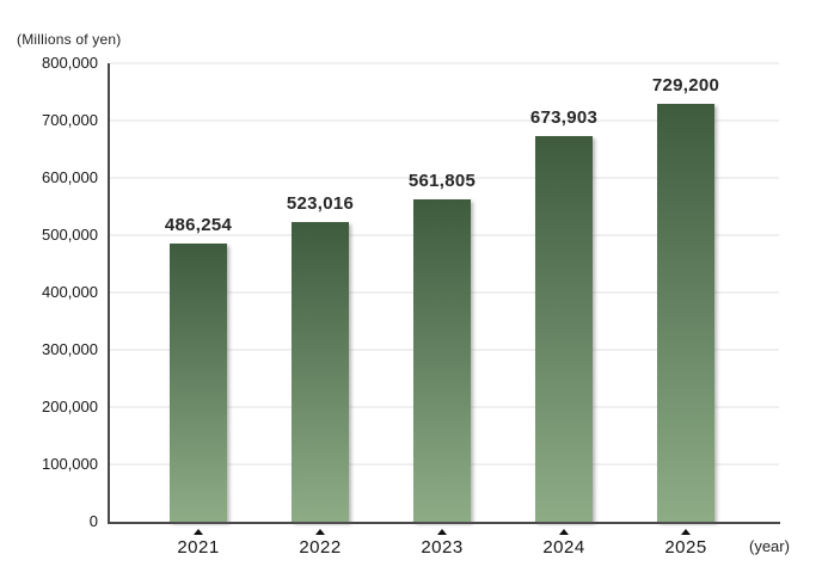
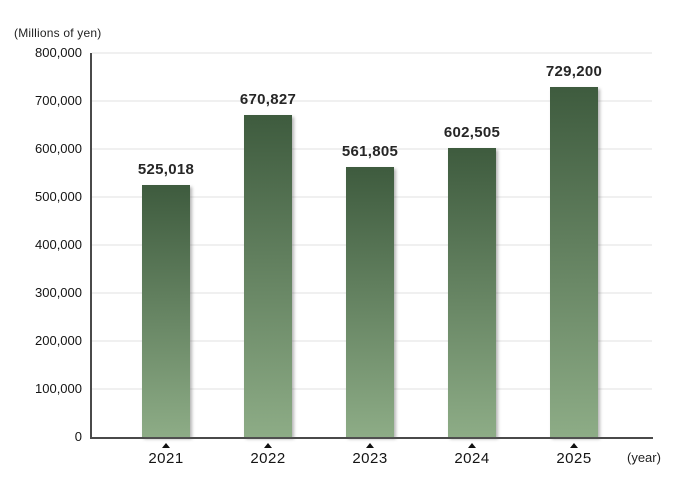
2021: 486,254 -> 525,018
2022: 523,016 -> 670,827
2024: 673,903 -> 602,505
